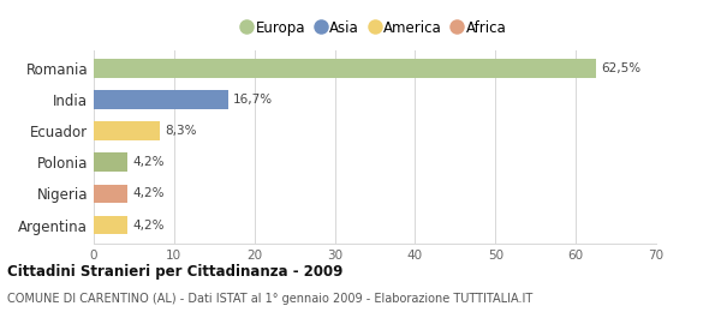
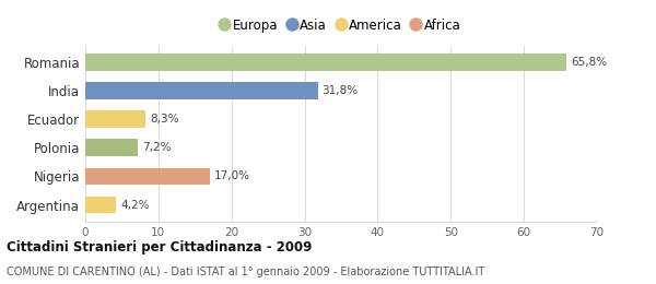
Romania: 62,5% -> 65,8%
India: 16,7% -> 31,8%
Polonia: 4,2% -> 7,2%
Nigeria: 4,2% -> 17,0%
